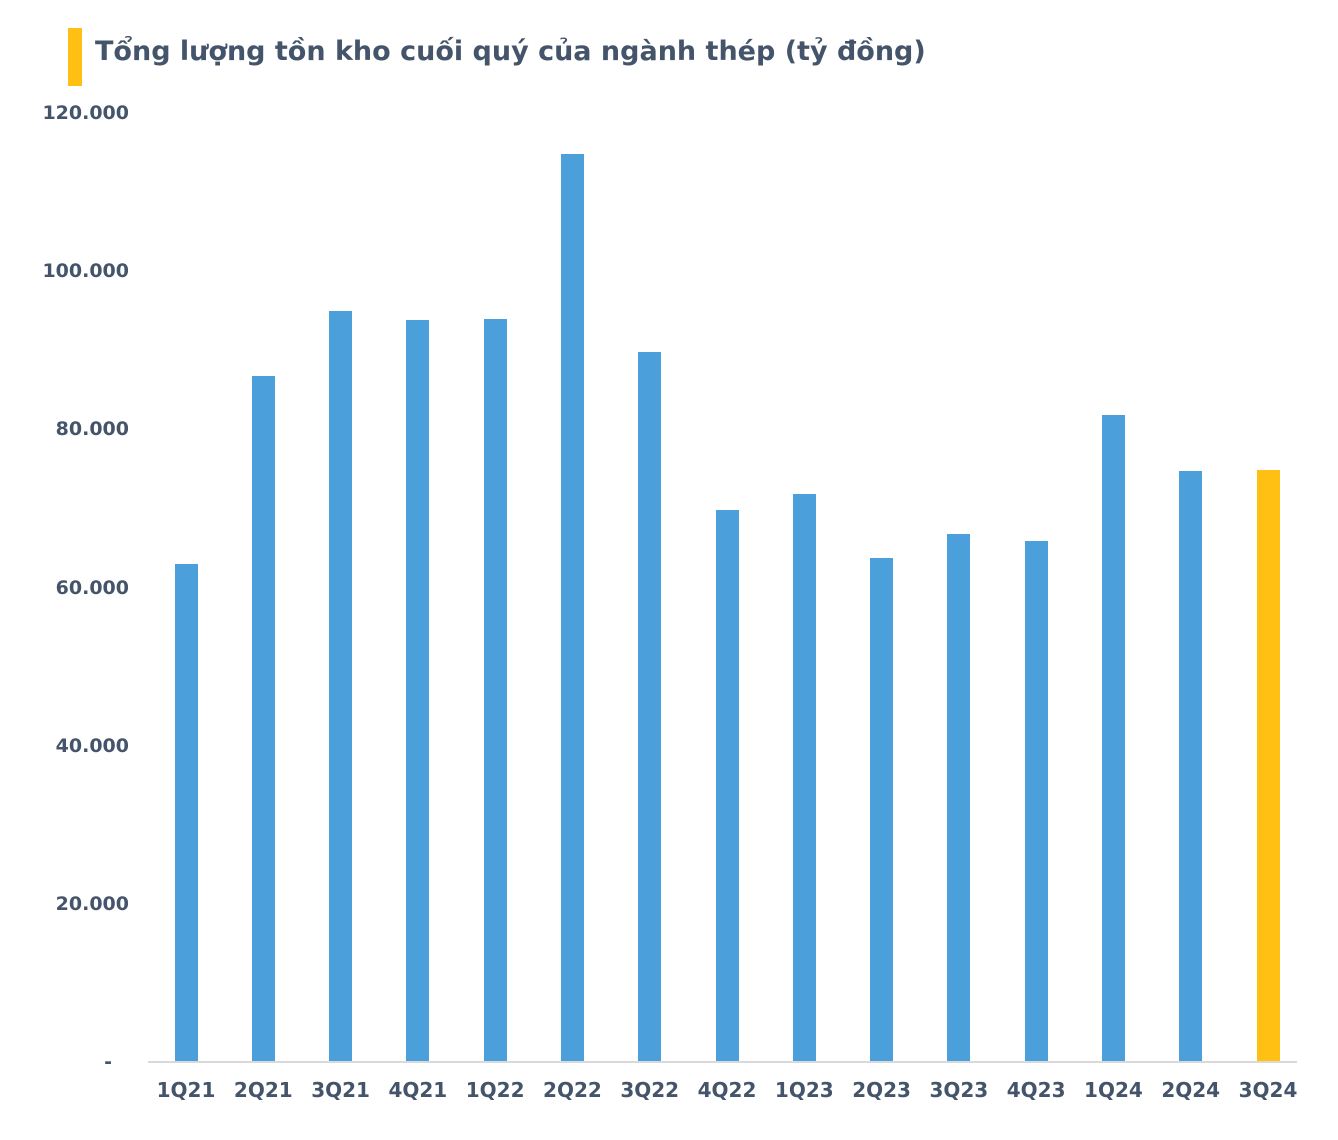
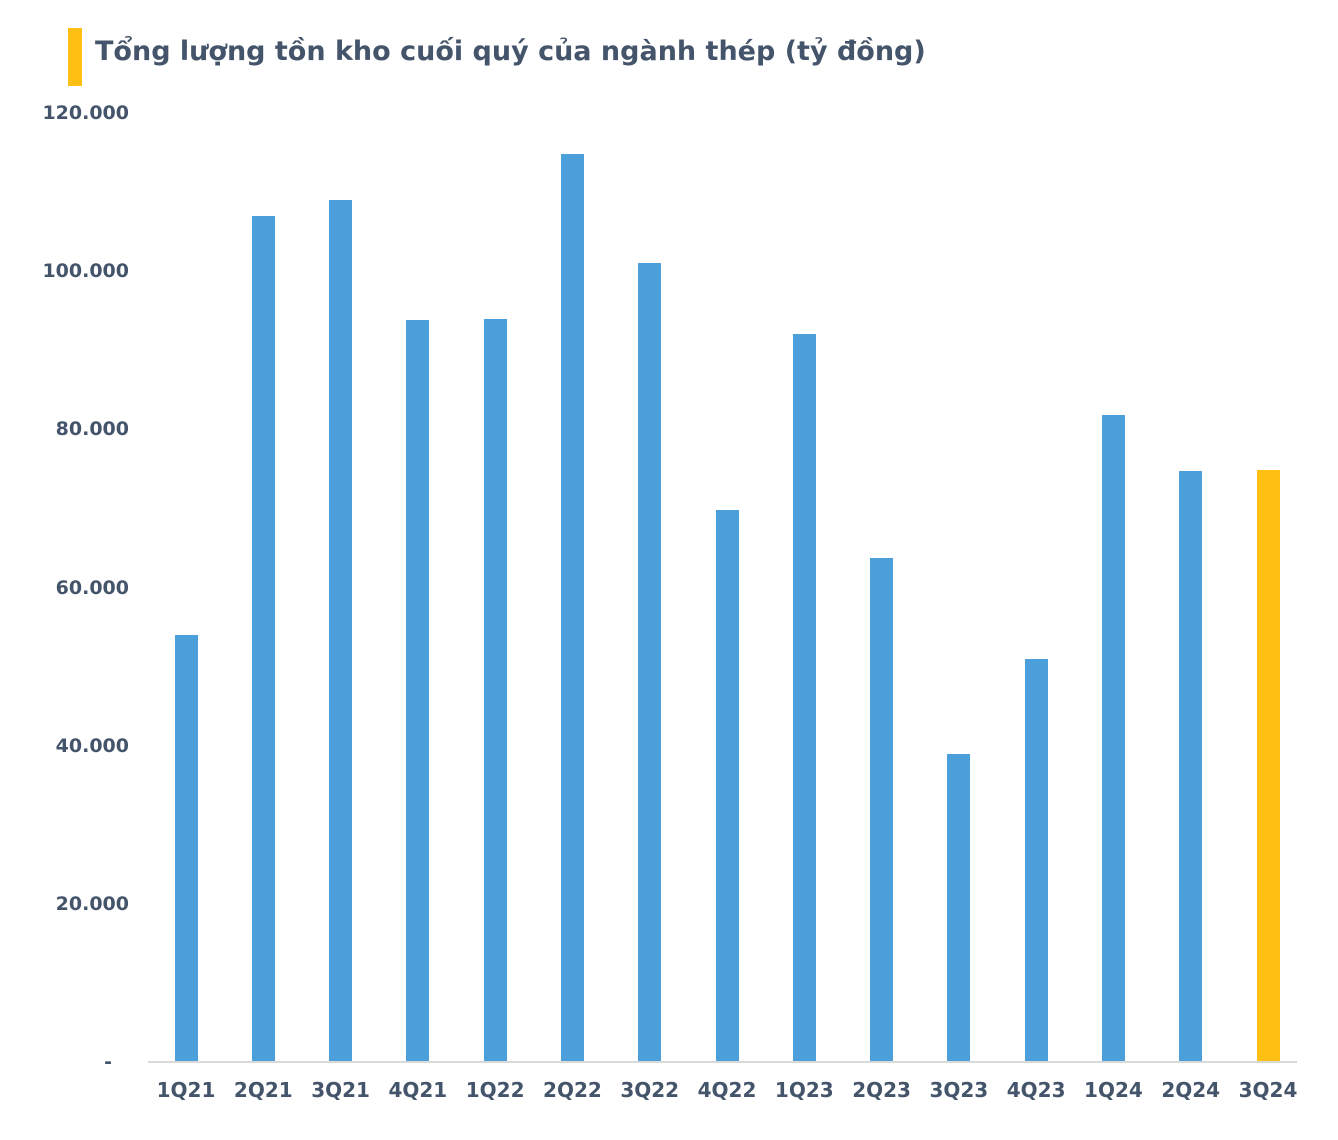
1Q21: 63000 -> 54000
2Q21: 87000 -> 107000
3Q21: 95000 -> 109000
3Q22: 90000 -> 101000
1Q23: 72000 -> 92000
3Q23: 67000 -> 39000
4Q23: 66000 -> 51000
